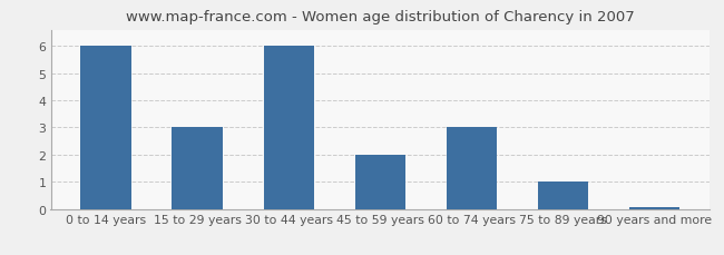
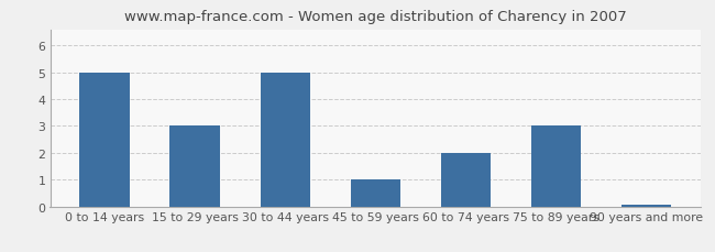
0 to 14 years: 6.00 -> 5.00
30 to 44 years: 6.00 -> 5.00
45 to 59 years: 2.00 -> 1.00
60 to 74 years: 3.00 -> 2.00
75 to 89 years: 1.00 -> 3.00
